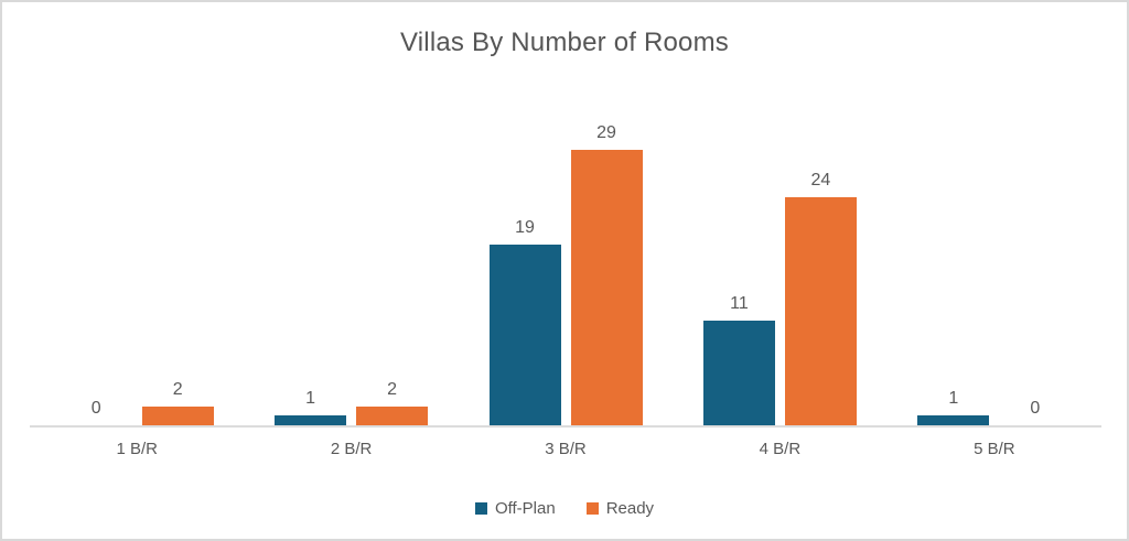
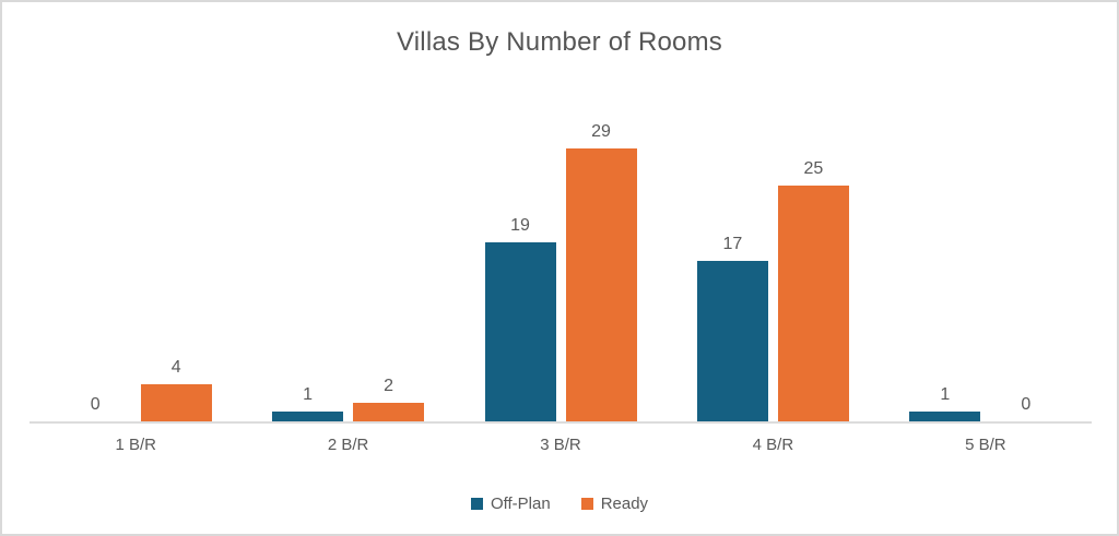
Ready/1 B/R: 2 -> 4
Off-Plan/4 B/R: 11 -> 17
Ready/4 B/R: 24 -> 25
